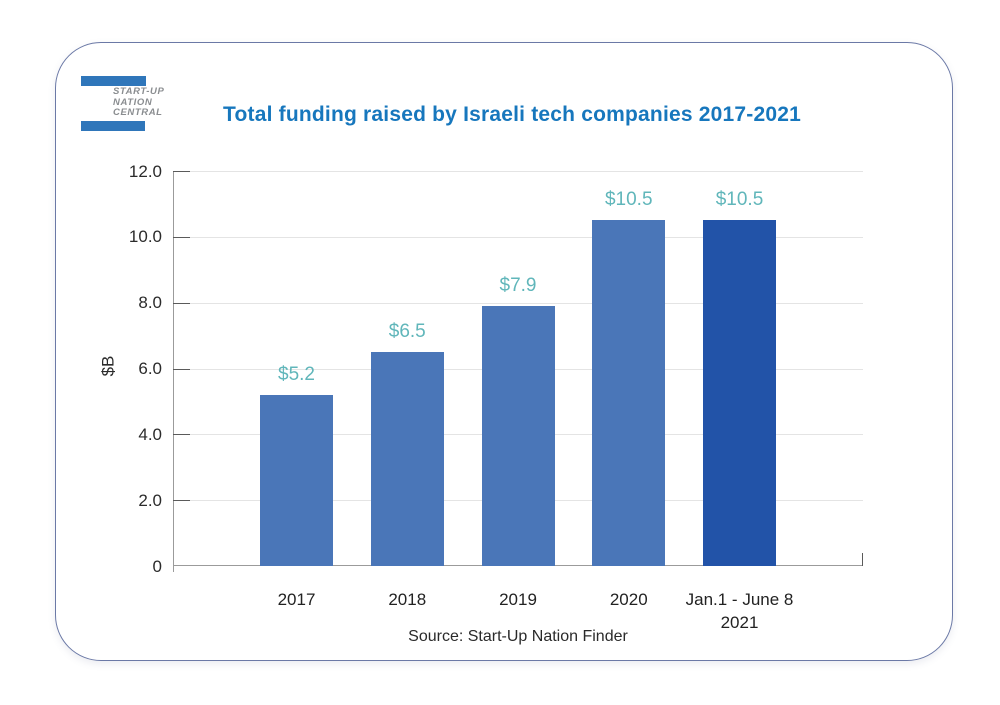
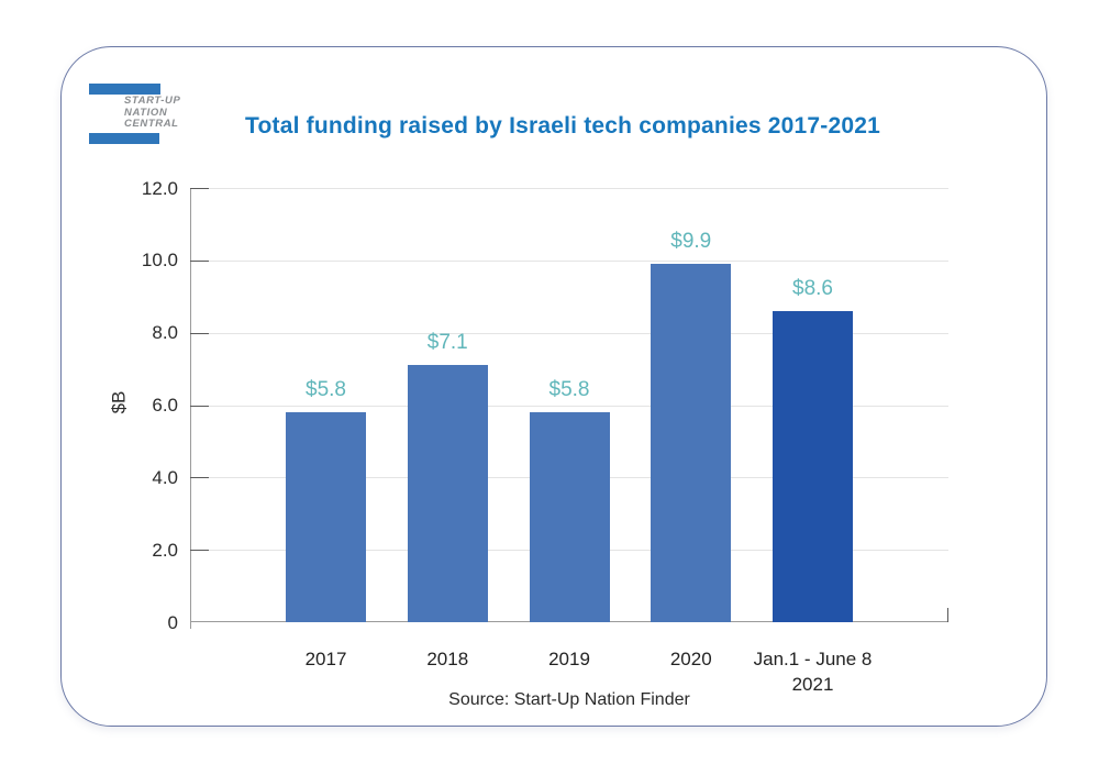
2017: $5.2 -> $5.8
2018: $6.5 -> $7.1
2019: $7.9 -> $5.8
2020: $10.5 -> $9.9
Jan.1 - June 8 2021: $10.5 -> $8.6
